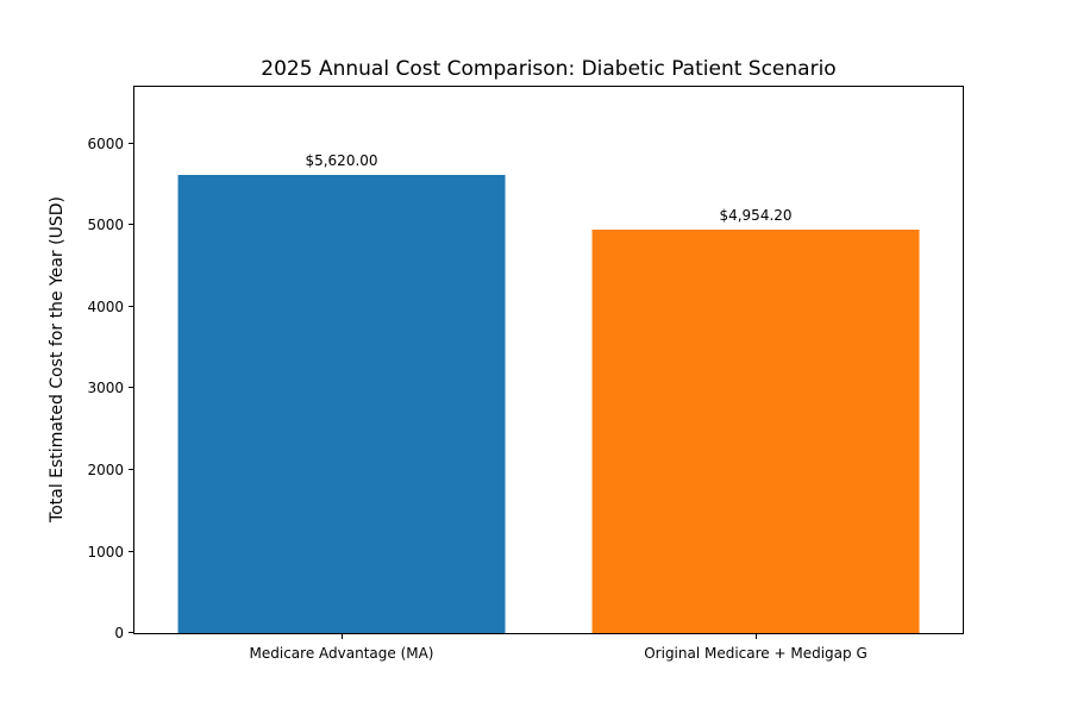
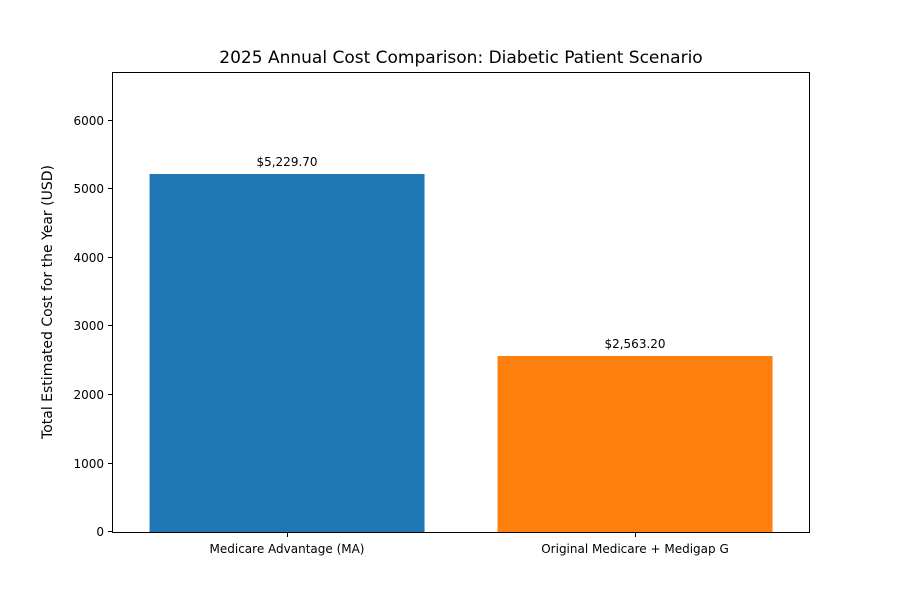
Medicare Advantage (MA): $5,620.00 -> $5,229.70
Original Medicare + Medigap G: $4,954.20 -> $2,563.20
